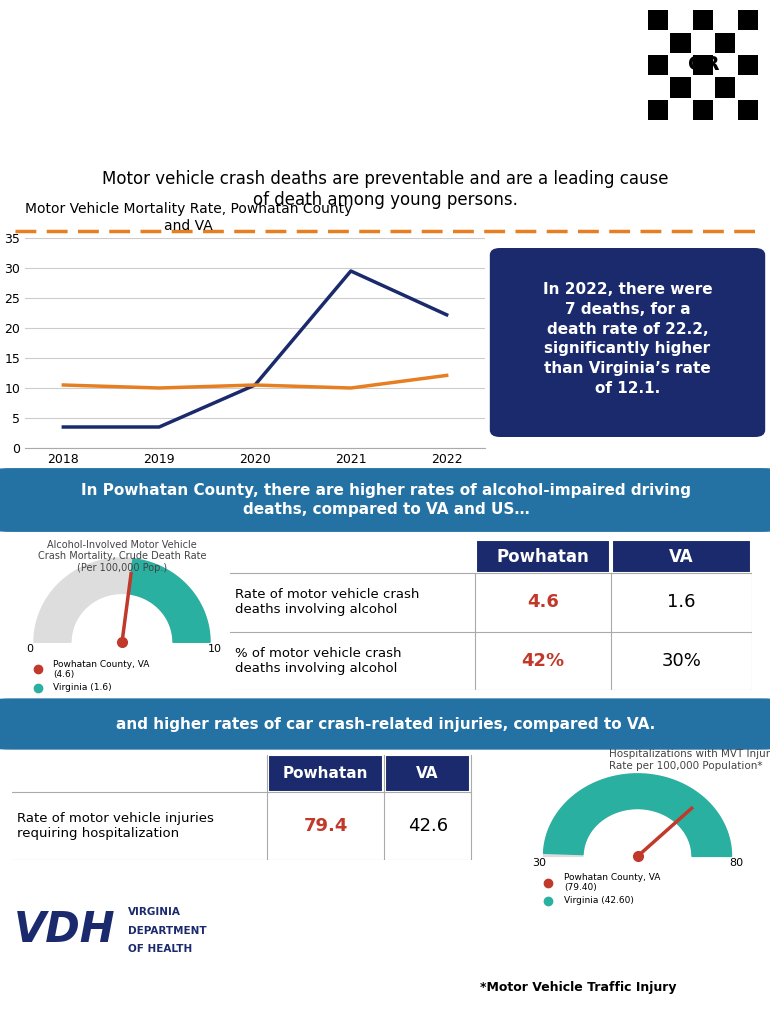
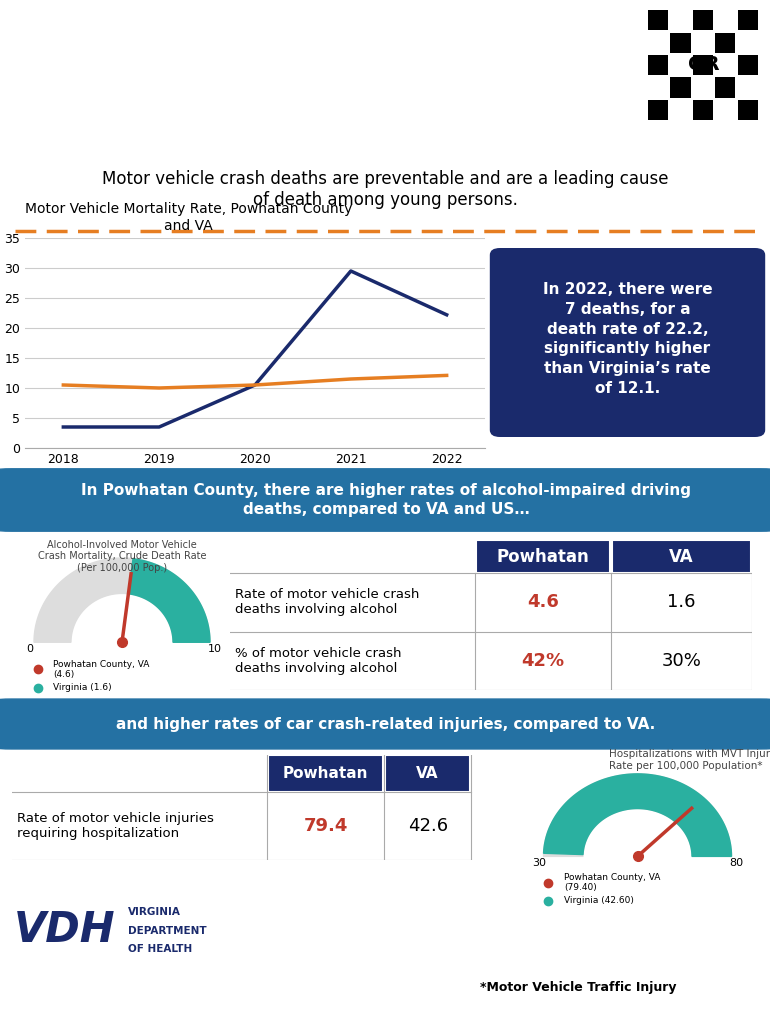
VA/2021: 10.0 -> 11.5
